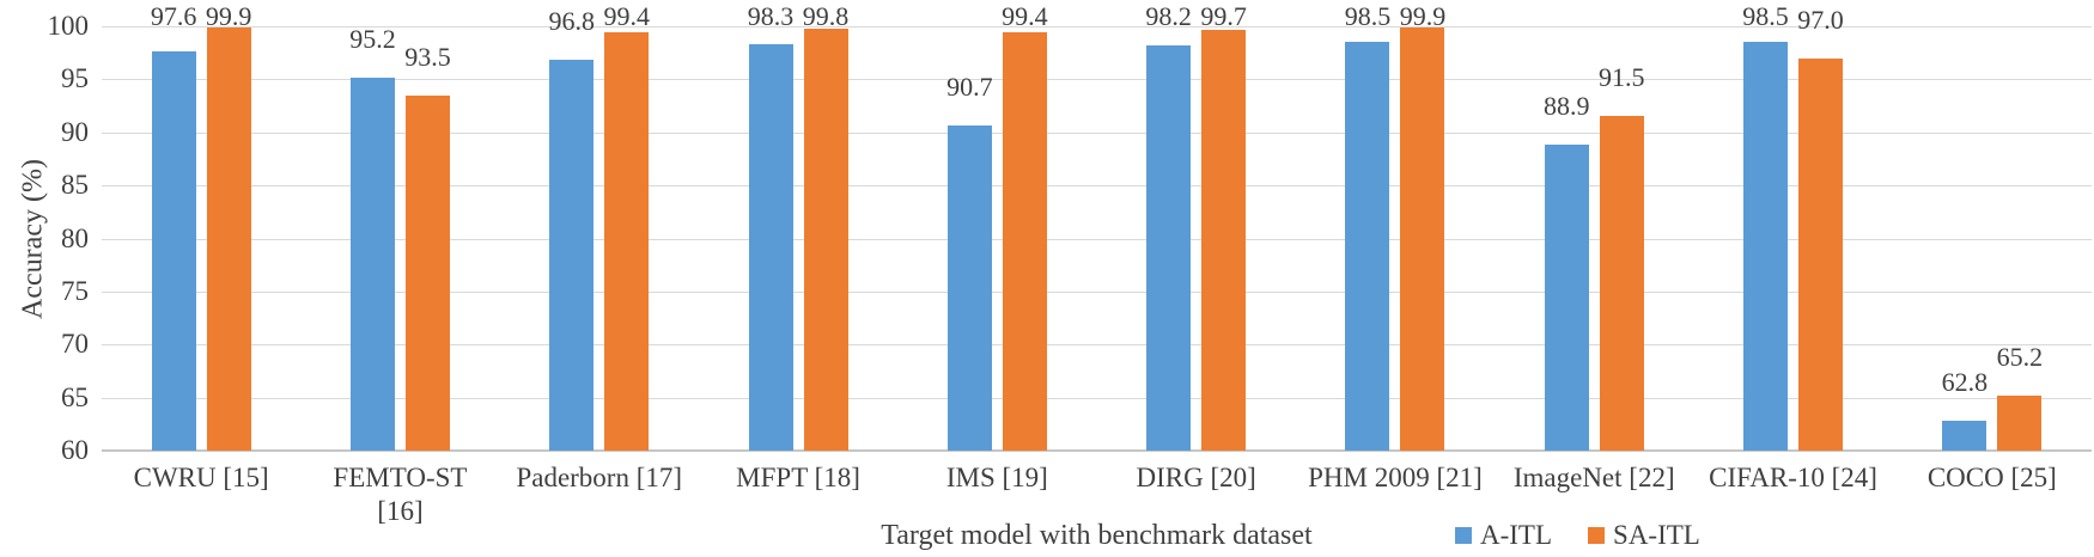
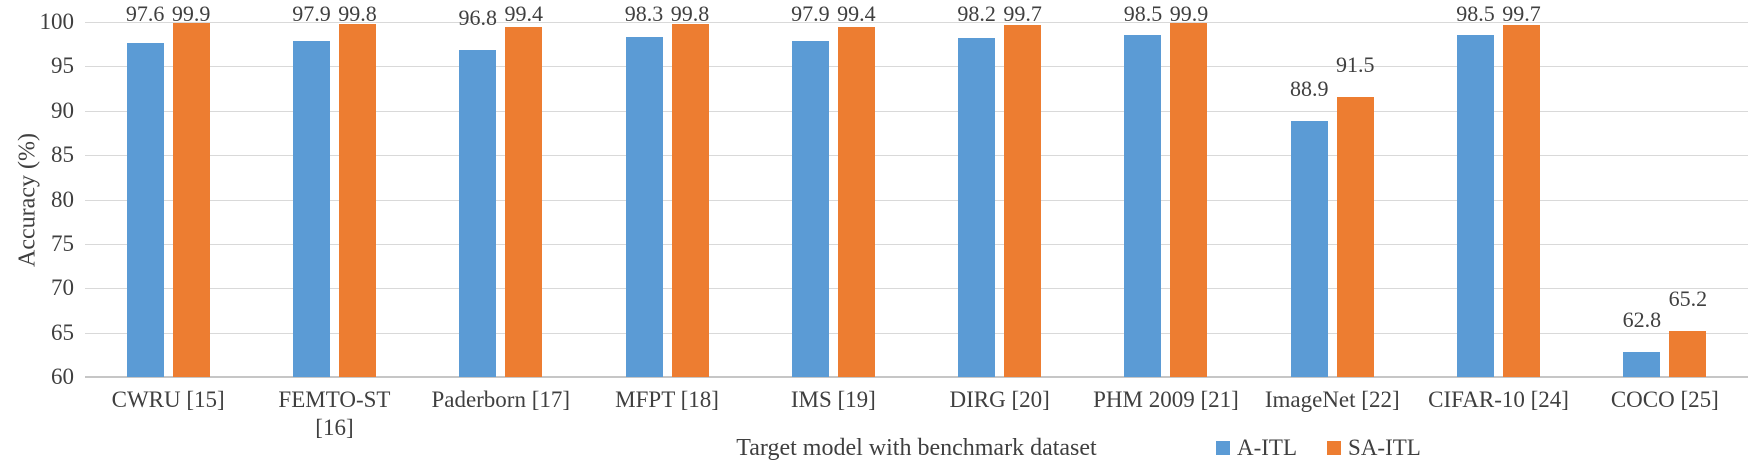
A-ITL/FEMTO-ST [16]: 95.2 -> 97.9
SA-ITL/FEMTO-ST [16]: 93.5 -> 99.8
A-ITL/IMS [19]: 90.7 -> 97.9
SA-ITL/CIFAR-10 [24]: 97.0 -> 99.7
